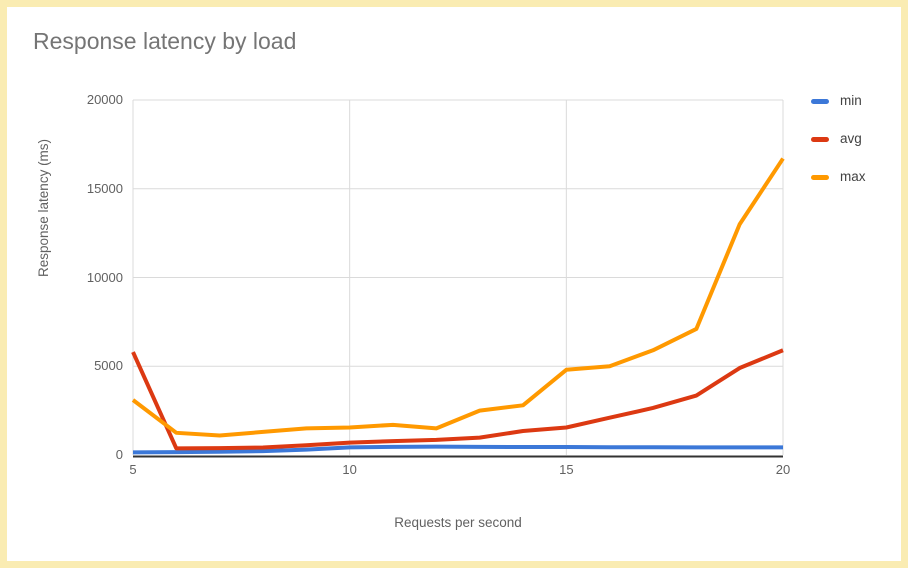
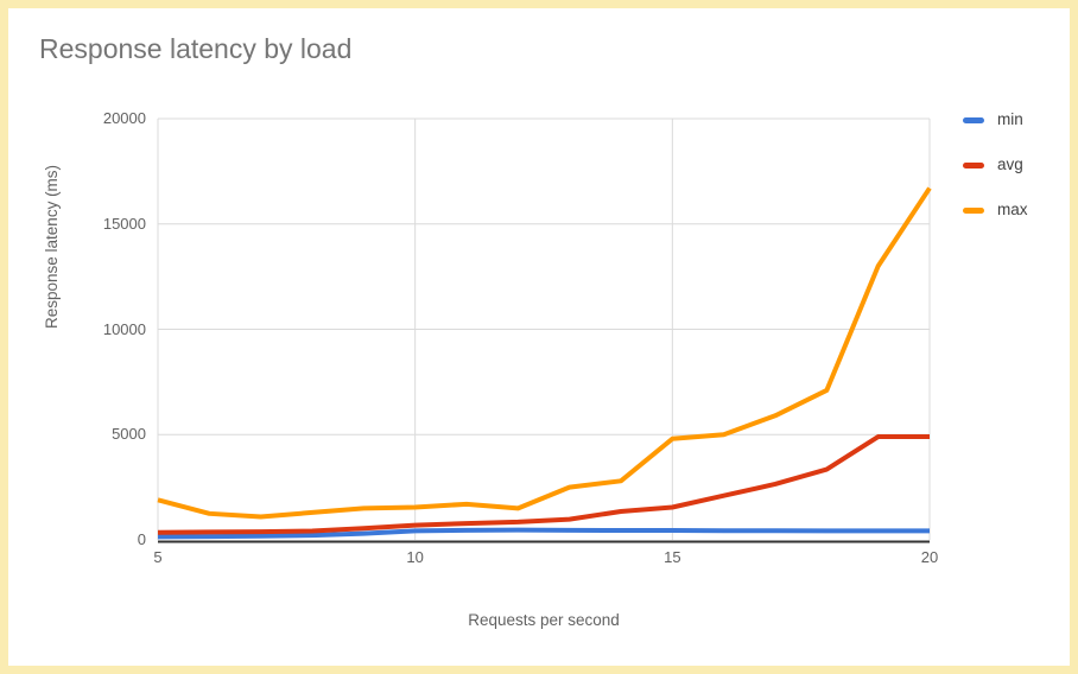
avg/5: 5800 -> 400
max/5: 3100 -> 1900
avg/20: 5900 -> 4900
